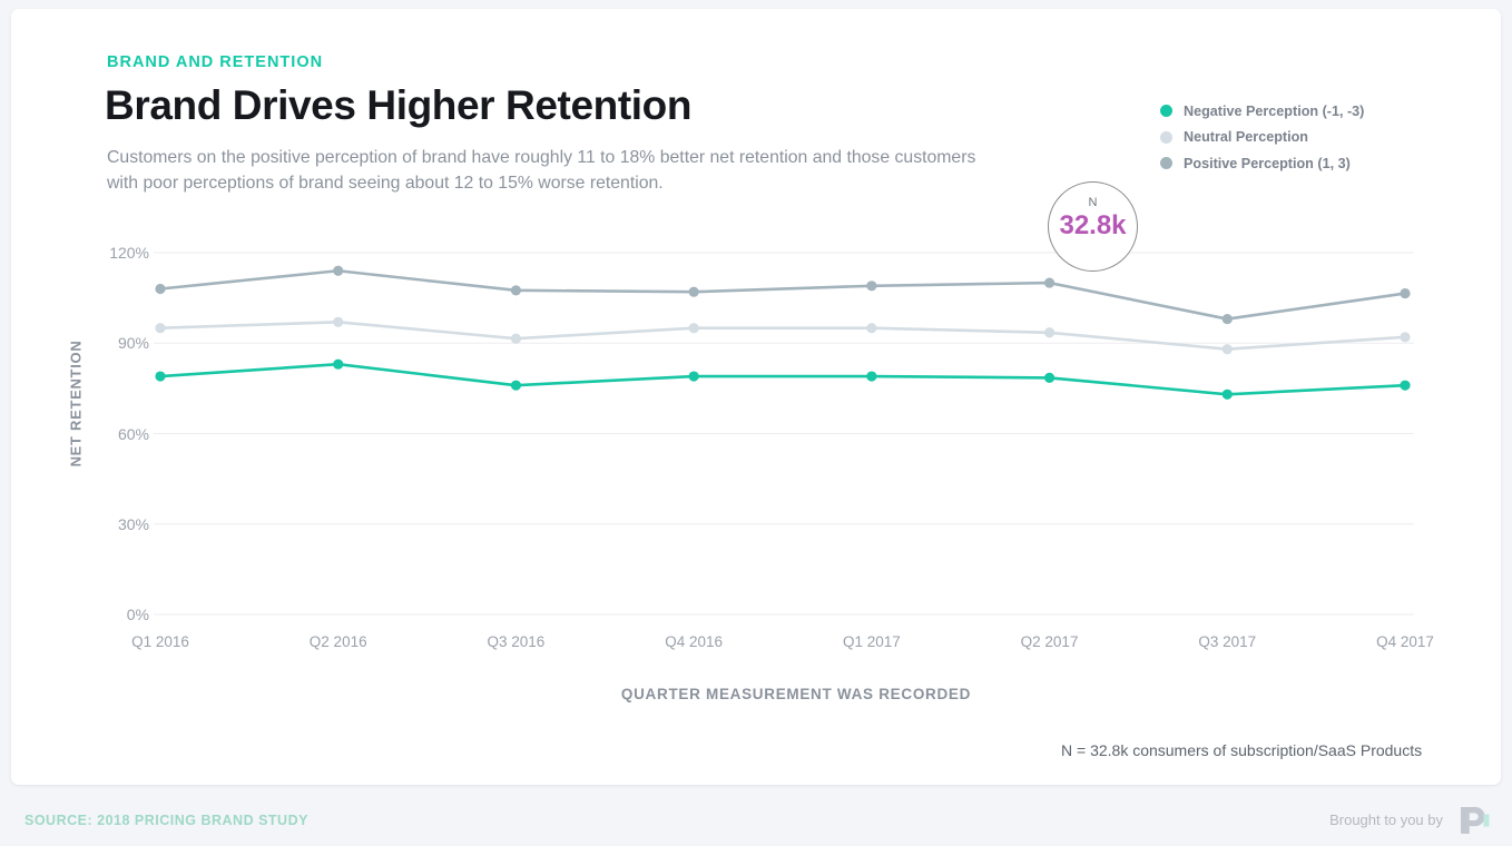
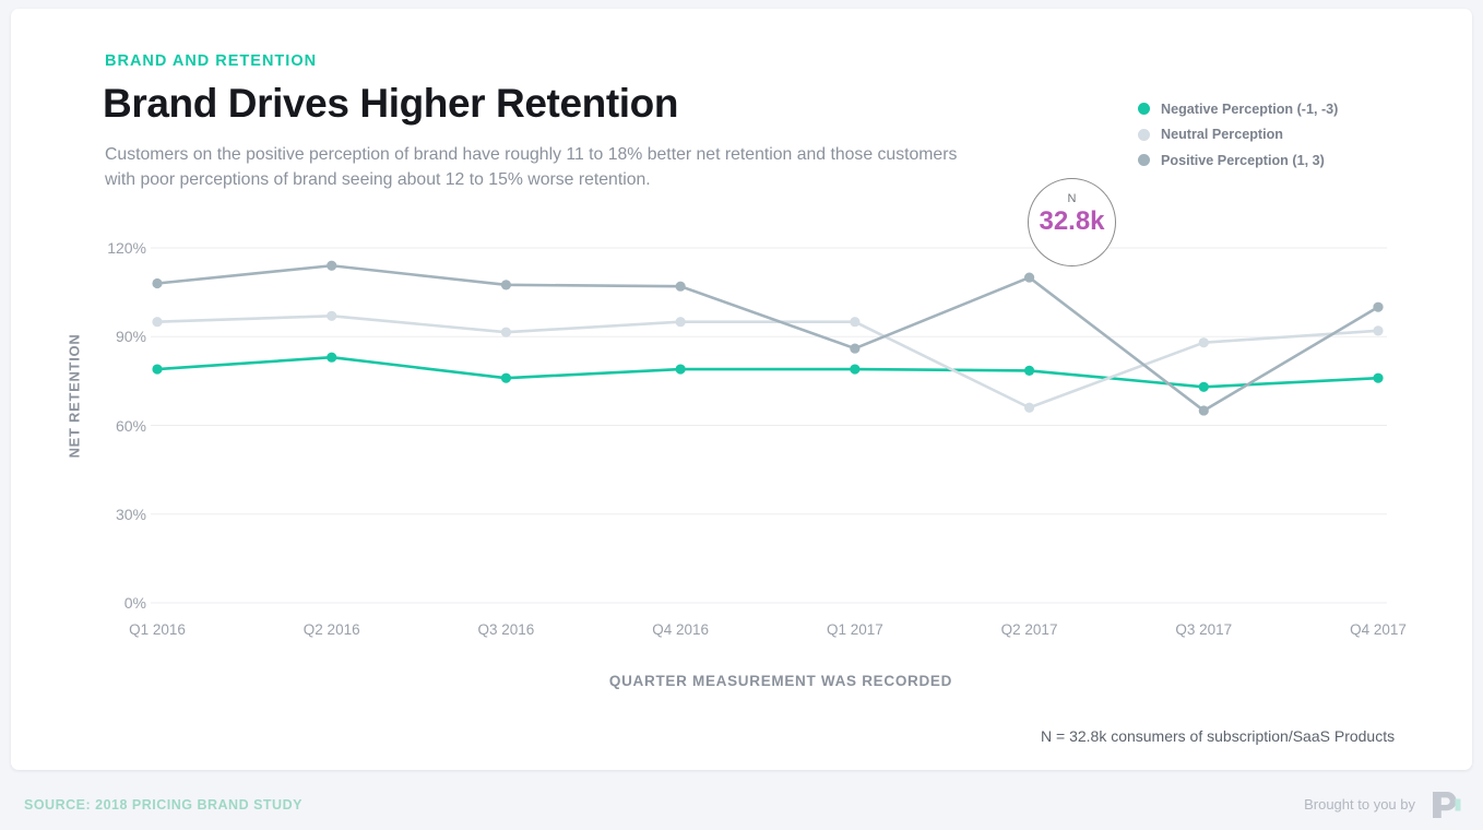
Positive Perception (1, 3)/Q1 2017: 109% -> 86%
Neutral Perception/Q2 2017: 94% -> 66%
Positive Perception (1, 3)/Q3 2017: 98% -> 65%
Positive Perception (1, 3)/Q4 2017: 106% -> 100%
